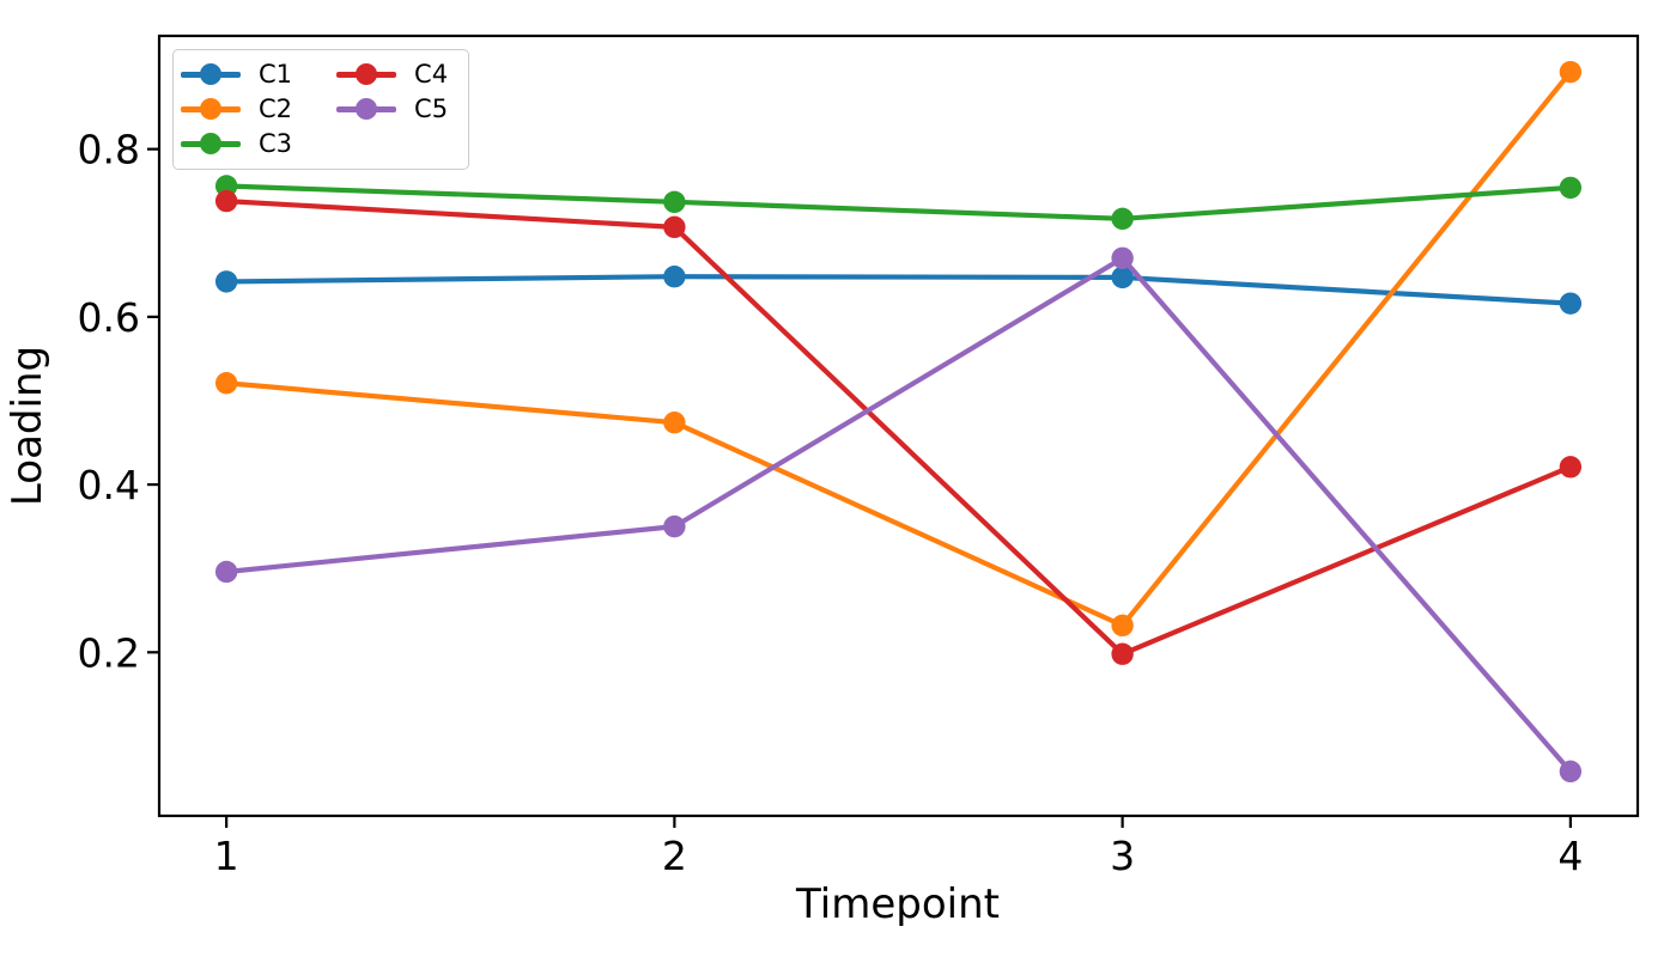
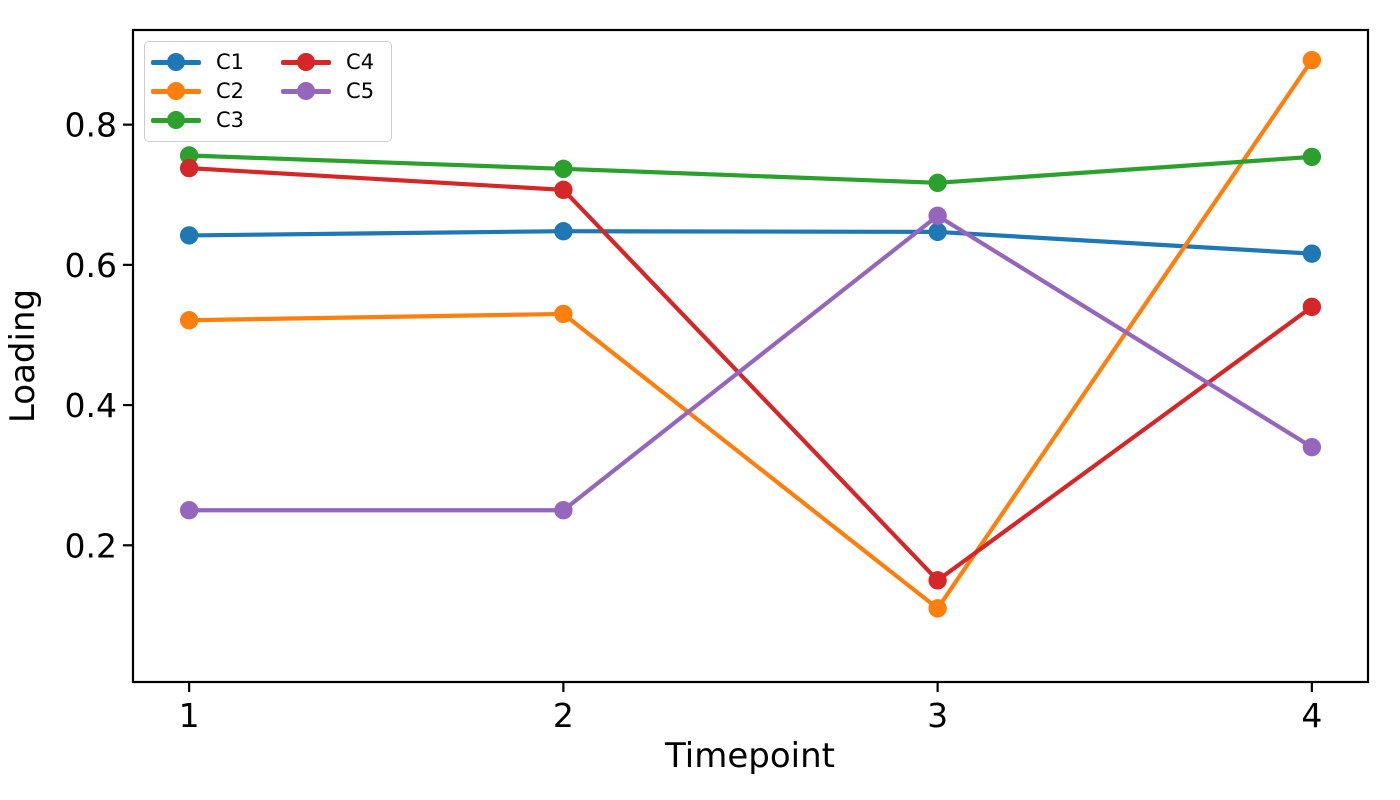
C5/1: 0.30 -> 0.25
C2/2: 0.47 -> 0.53
C5/2: 0.35 -> 0.25
C2/3: 0.23 -> 0.11
C4/3: 0.20 -> 0.15
C4/4: 0.42 -> 0.54
C5/4: 0.06 -> 0.34
